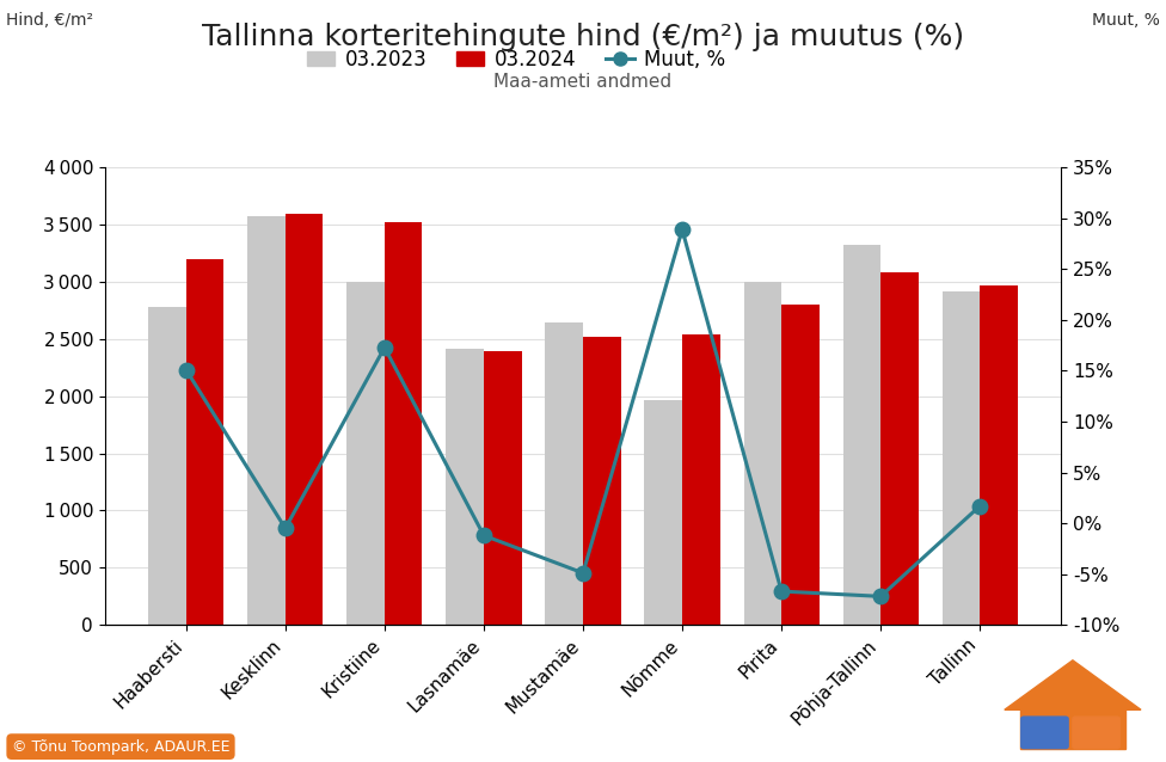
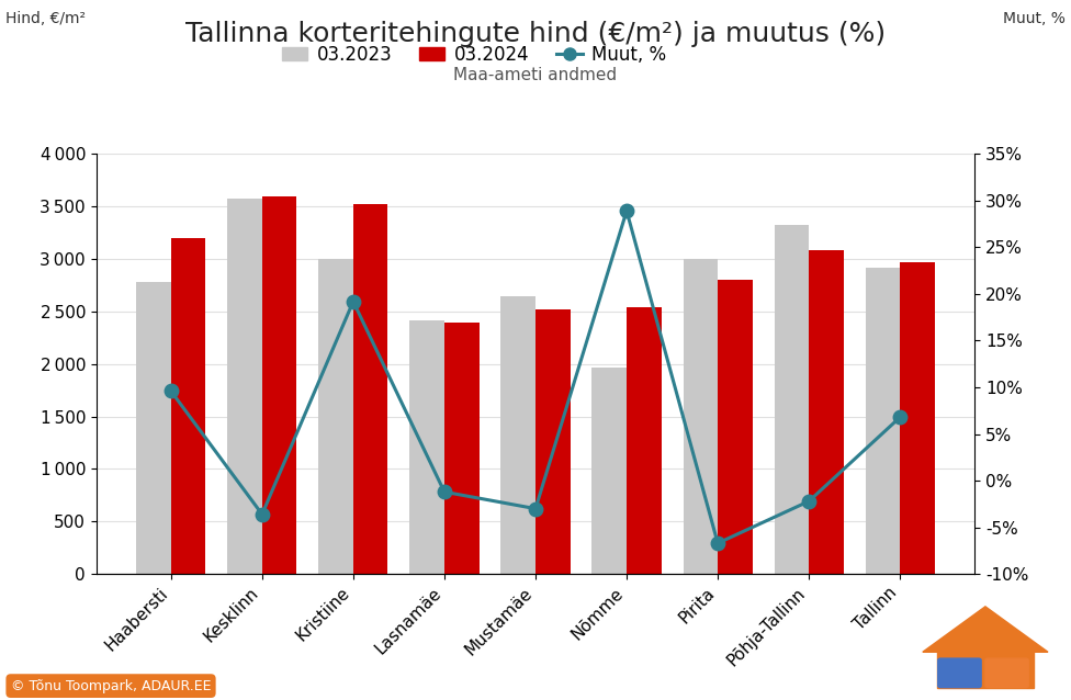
Muut, %/Haabersti: 15.1% -> 9.6%
Muut, %/Kesklinn: -0.5% -> -3.6%
Muut, %/Kristiine: 17.3% -> 19.2%
Muut, %/Mustamäe: -4.9% -> -3.0%
Muut, %/Põhja-Tallinn: -7.2% -> -2.2%
Muut, %/Tallinn: 1.7% -> 6.8%
